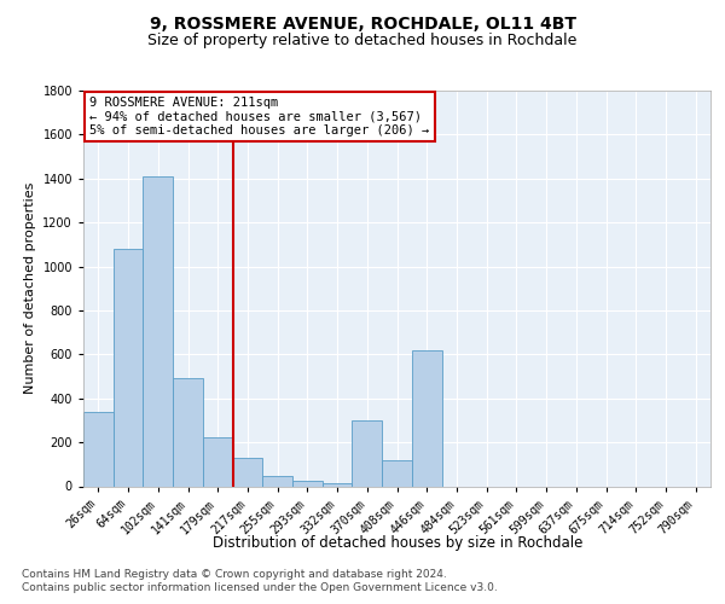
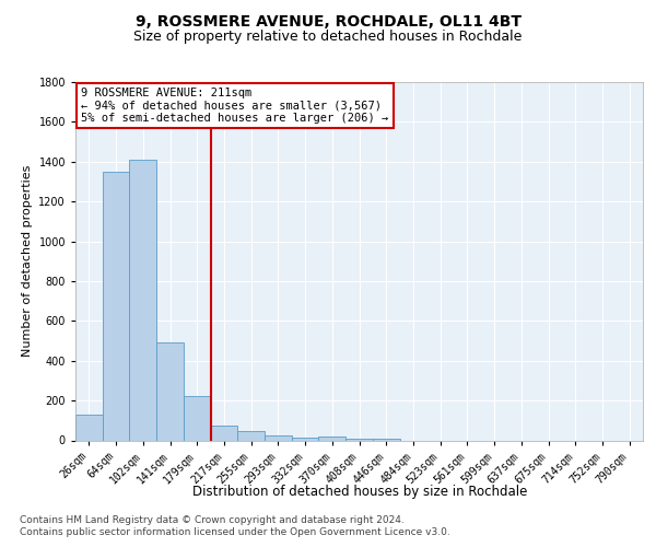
26sqm: 340 -> 130
64sqm: 1080 -> 1350
217sqm: 130 -> 80
370sqm: 300 -> 20
408sqm: 120 -> 10
446sqm: 620 -> 10
